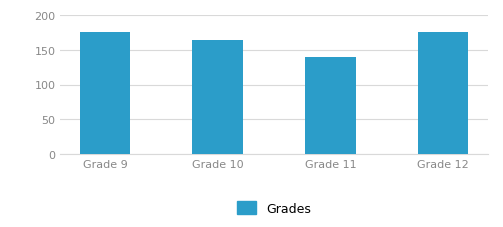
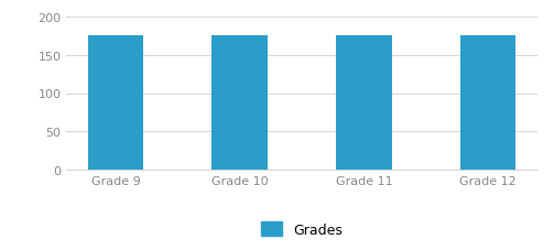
Grade 10: 164 -> 175
Grade 11: 140 -> 176
